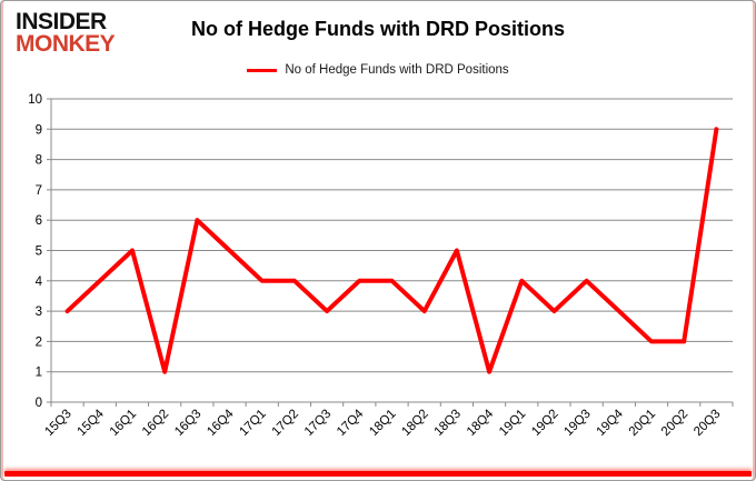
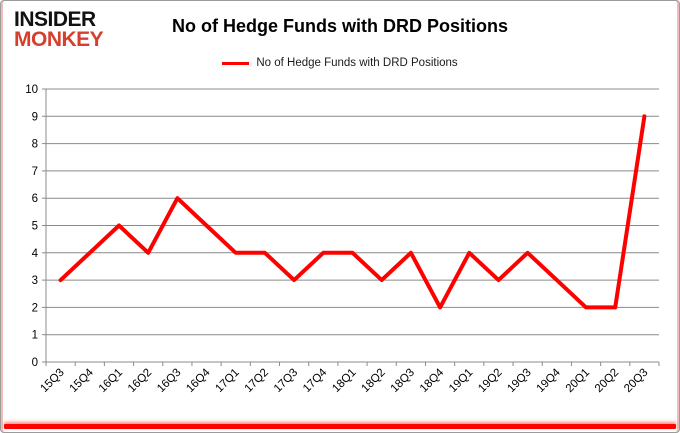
16Q2: 1 -> 4
18Q3: 5 -> 4
18Q4: 1 -> 2
